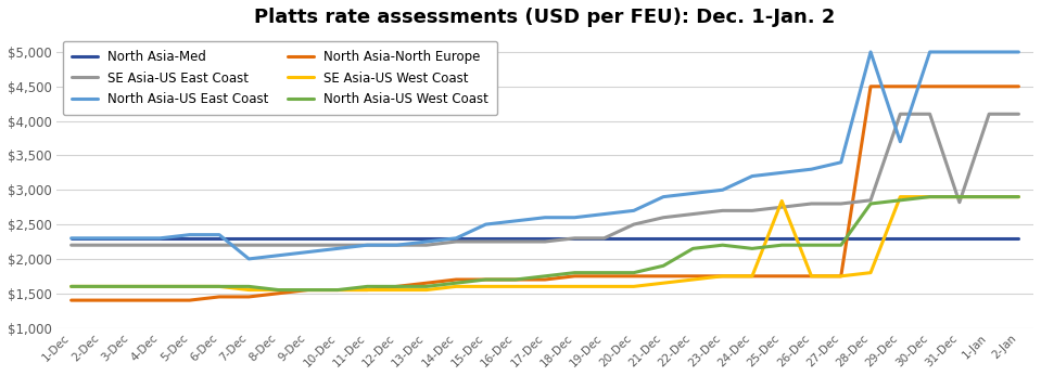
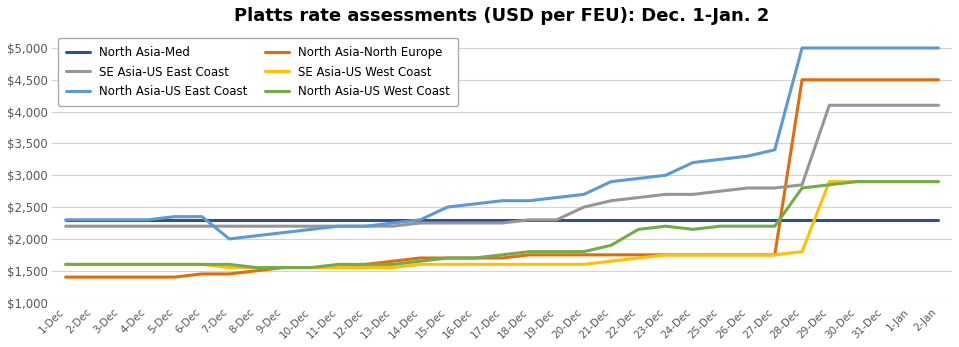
SE Asia-US West Coast/25-Dec: $2,840 -> $1,750
North Asia-US East Coast/29-Dec: $3,700 -> $5,000
SE Asia-US East Coast/31-Dec: $2,820 -> $4,100
